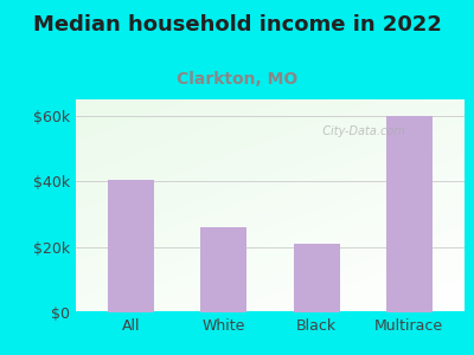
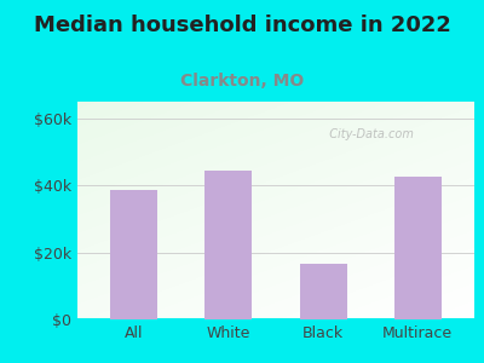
All: $40.5k -> $38.5k
White: $26.0k -> $44.5k
Black: $21.0k -> $16.5k
Multirace: $60.0k -> $42.5k
